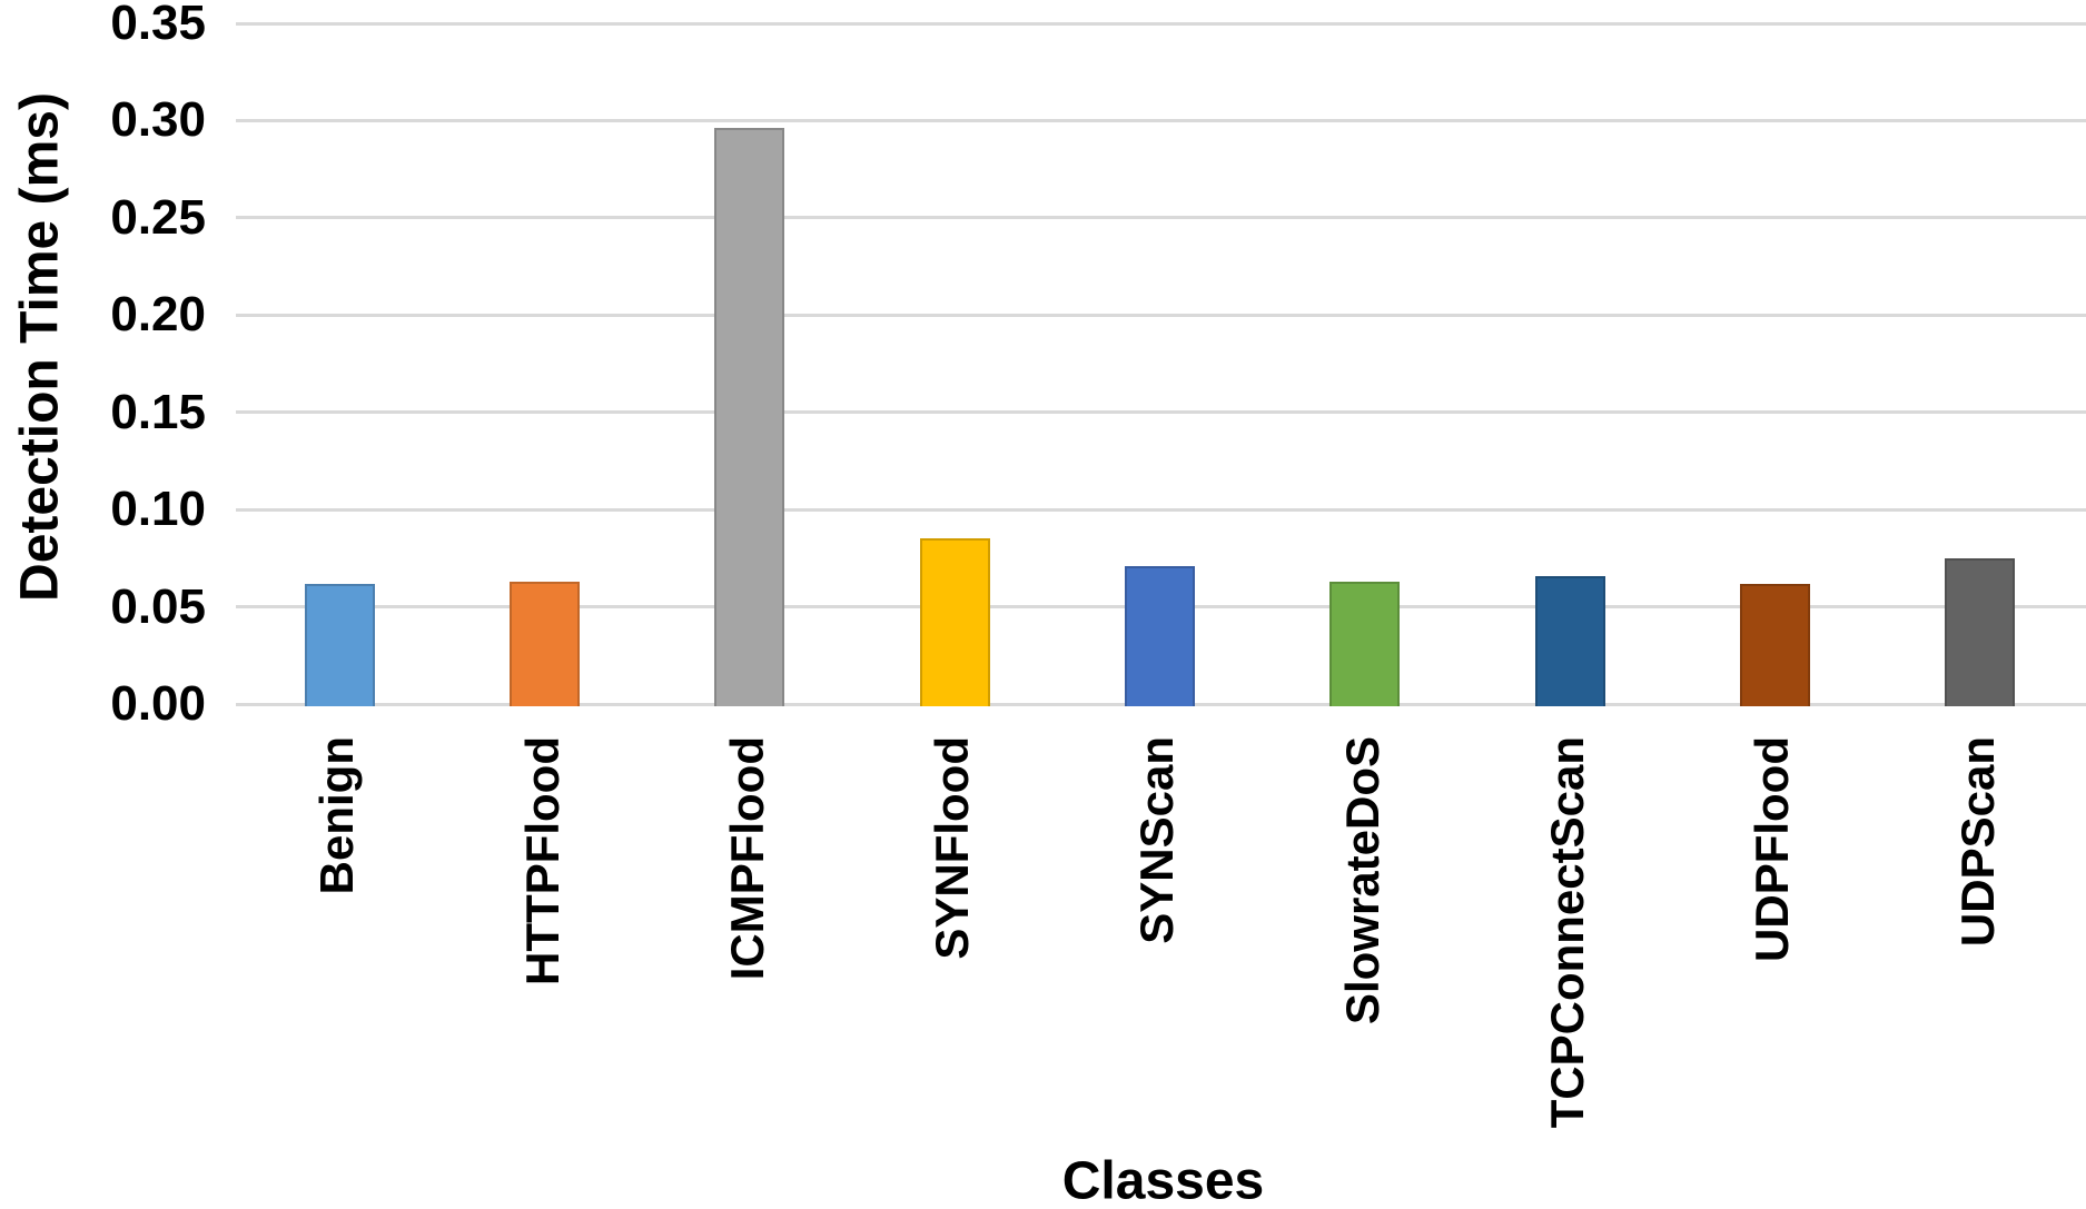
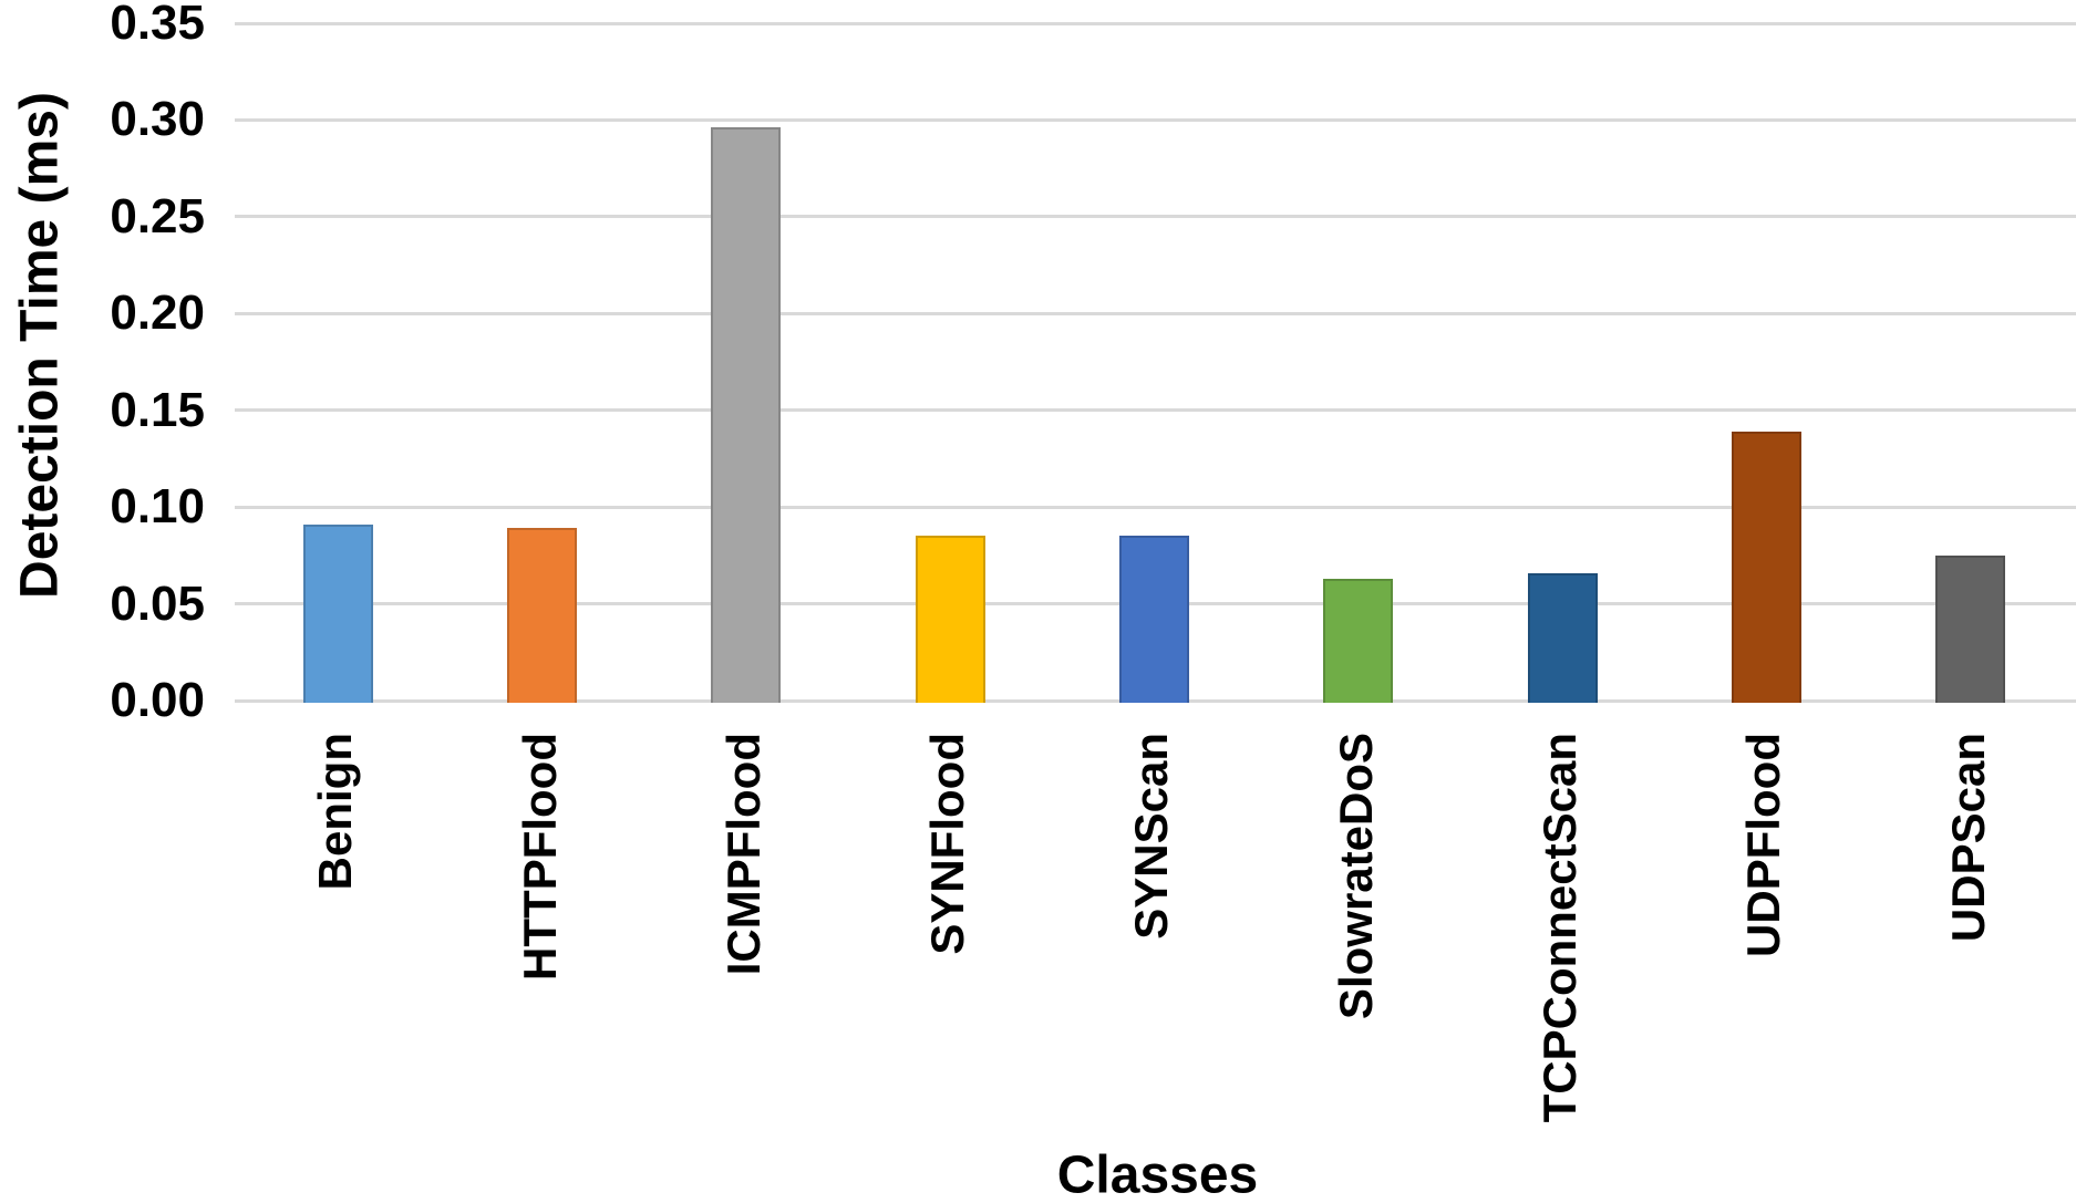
Benign: 0.062 -> 0.091
HTTPFlood: 0.063 -> 0.089
SYNScan: 0.071 -> 0.085
UDPFlood: 0.062 -> 0.139
